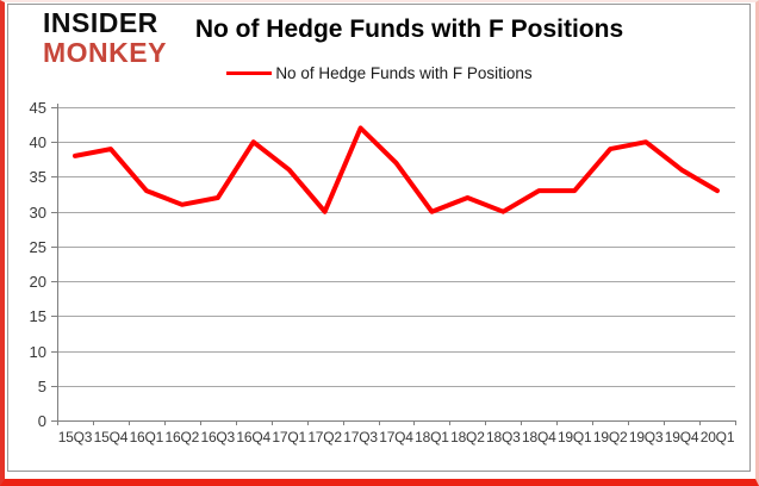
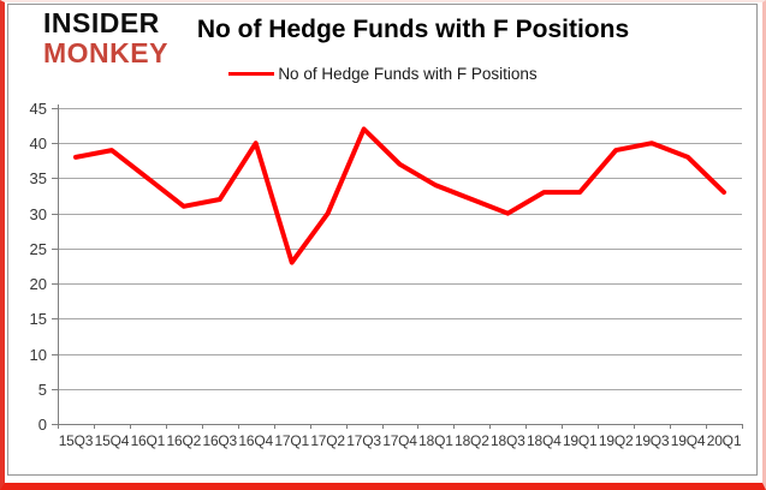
16Q1: 33 -> 35
17Q1: 36 -> 23
18Q1: 30 -> 34
19Q4: 36 -> 38
